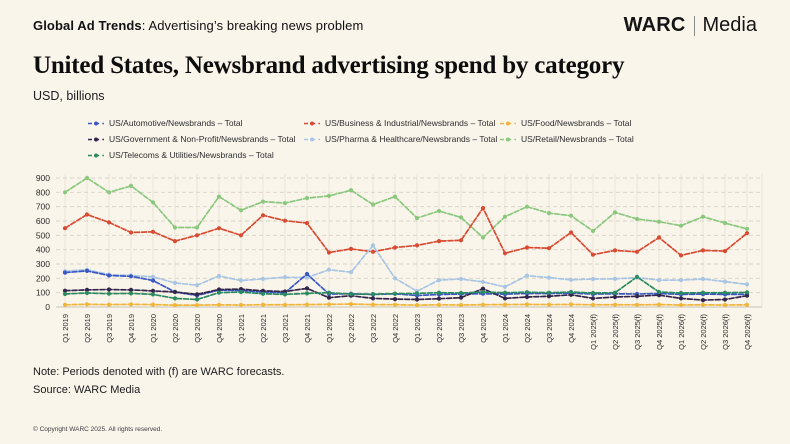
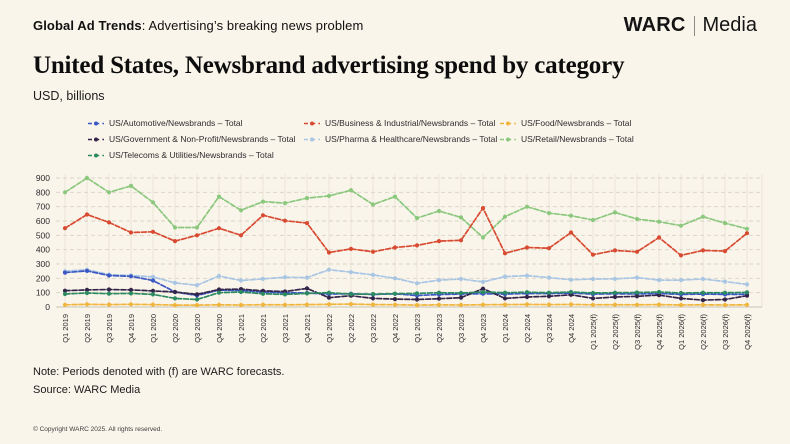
US/Automotive/Newsbrands – Total/Q4 2021: 230 -> 100
US/Pharma & Healthcare/Newsbrands – Total/Q3 2022: 430 -> 220
US/Pharma & Healthcare/Newsbrands – Total/Q1 2023: 110 -> 160
US/Pharma & Healthcare/Newsbrands – Total/Q1 2024: 140 -> 210
US/Retail/Newsbrands – Total/Q1 2025(f): 530 -> 610
US/Telecoms & Utilities/Newsbrands – Total/Q3 2025(f): 210 -> 100
